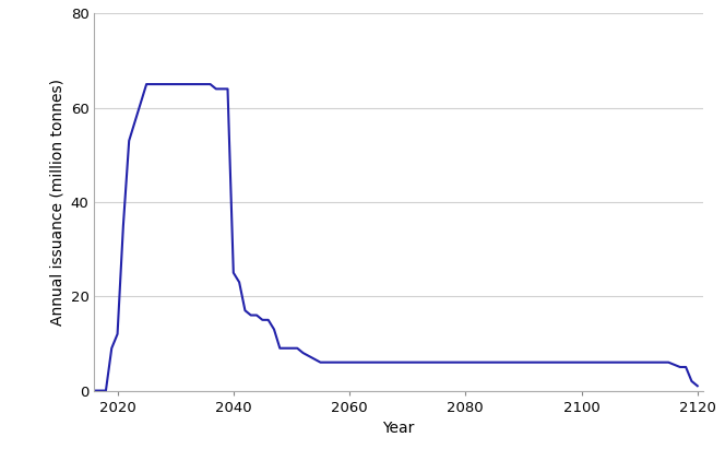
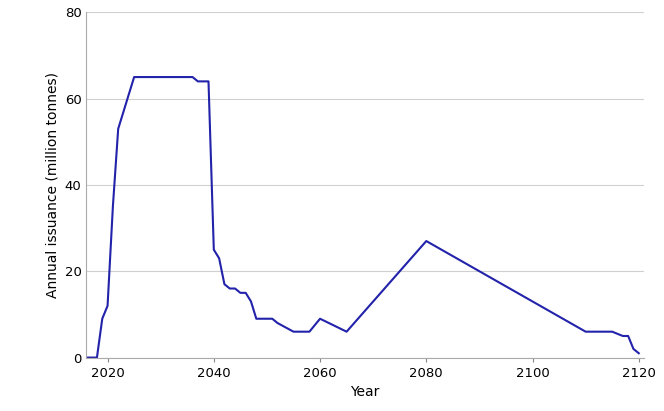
2060: 6 -> 9
2080: 6 -> 27
